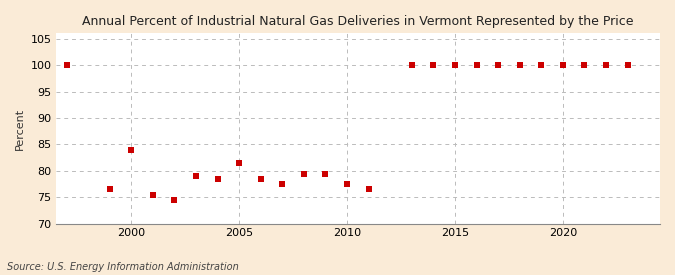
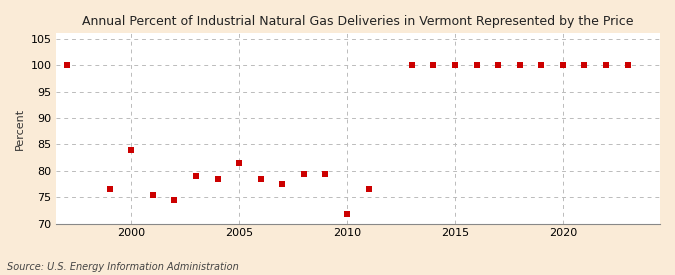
2010: 77.5 -> 71.8
